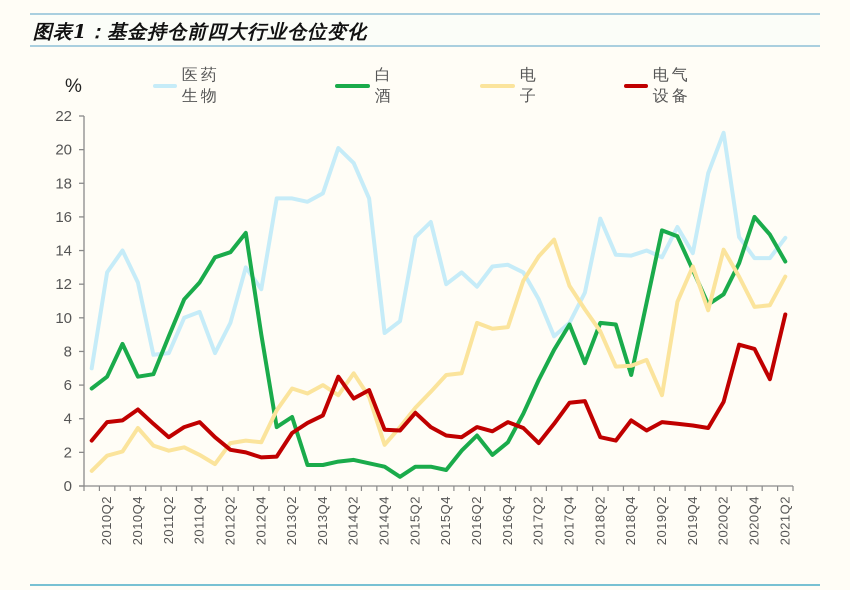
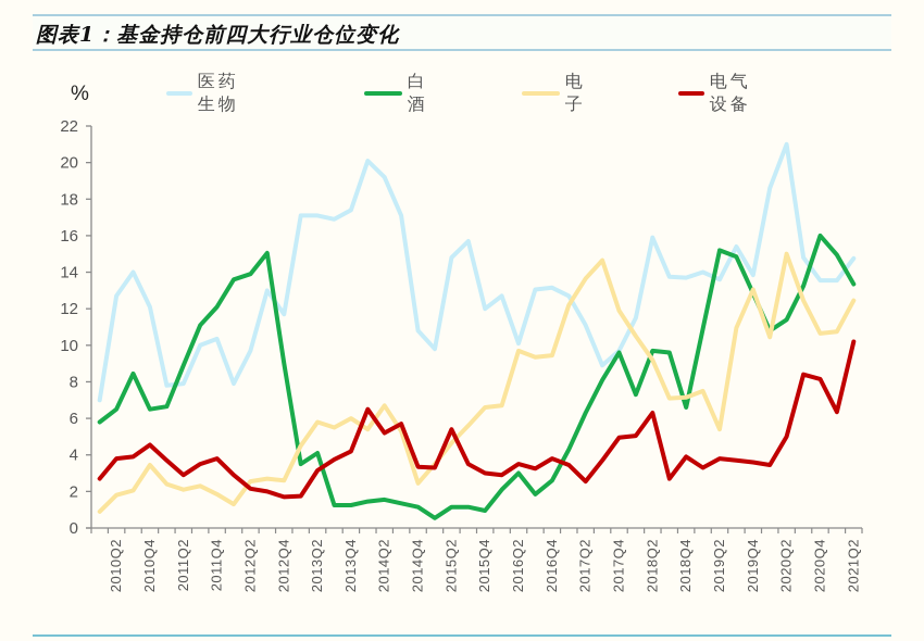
医药生物/2014Q4: 9.1 -> 10.8
电气设备/2015Q2: 4.3 -> 5.4
医药生物/2016Q2: 11.8 -> 10.1
电气设备/2018Q2: 2.9 -> 6.3
电子/2020Q2: 14.1 -> 15.0
